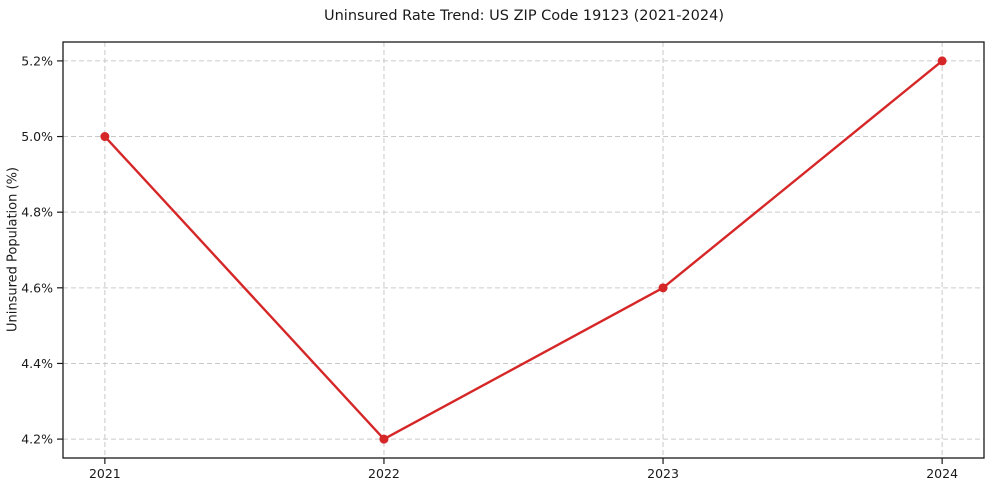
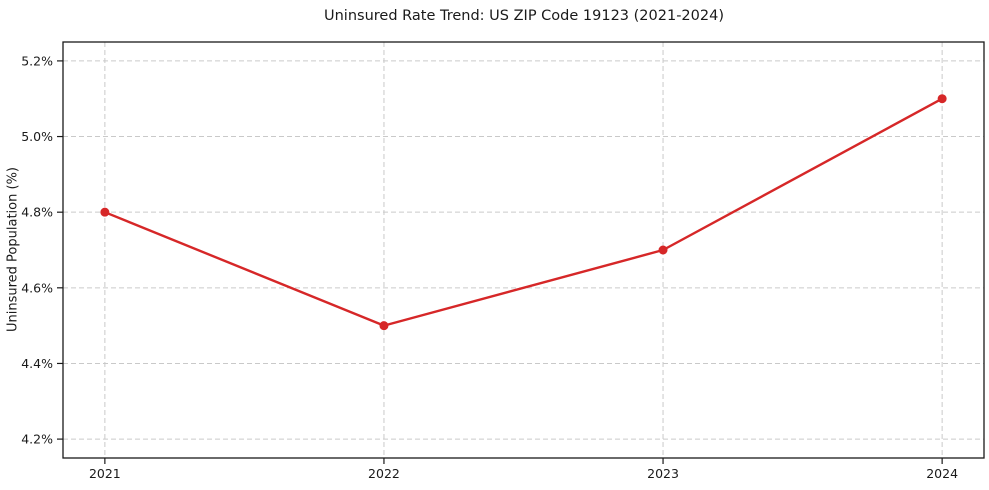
2021: 5.0% -> 4.8%
2022: 4.2% -> 4.5%
2023: 4.6% -> 4.7%
2024: 5.2% -> 5.1%
